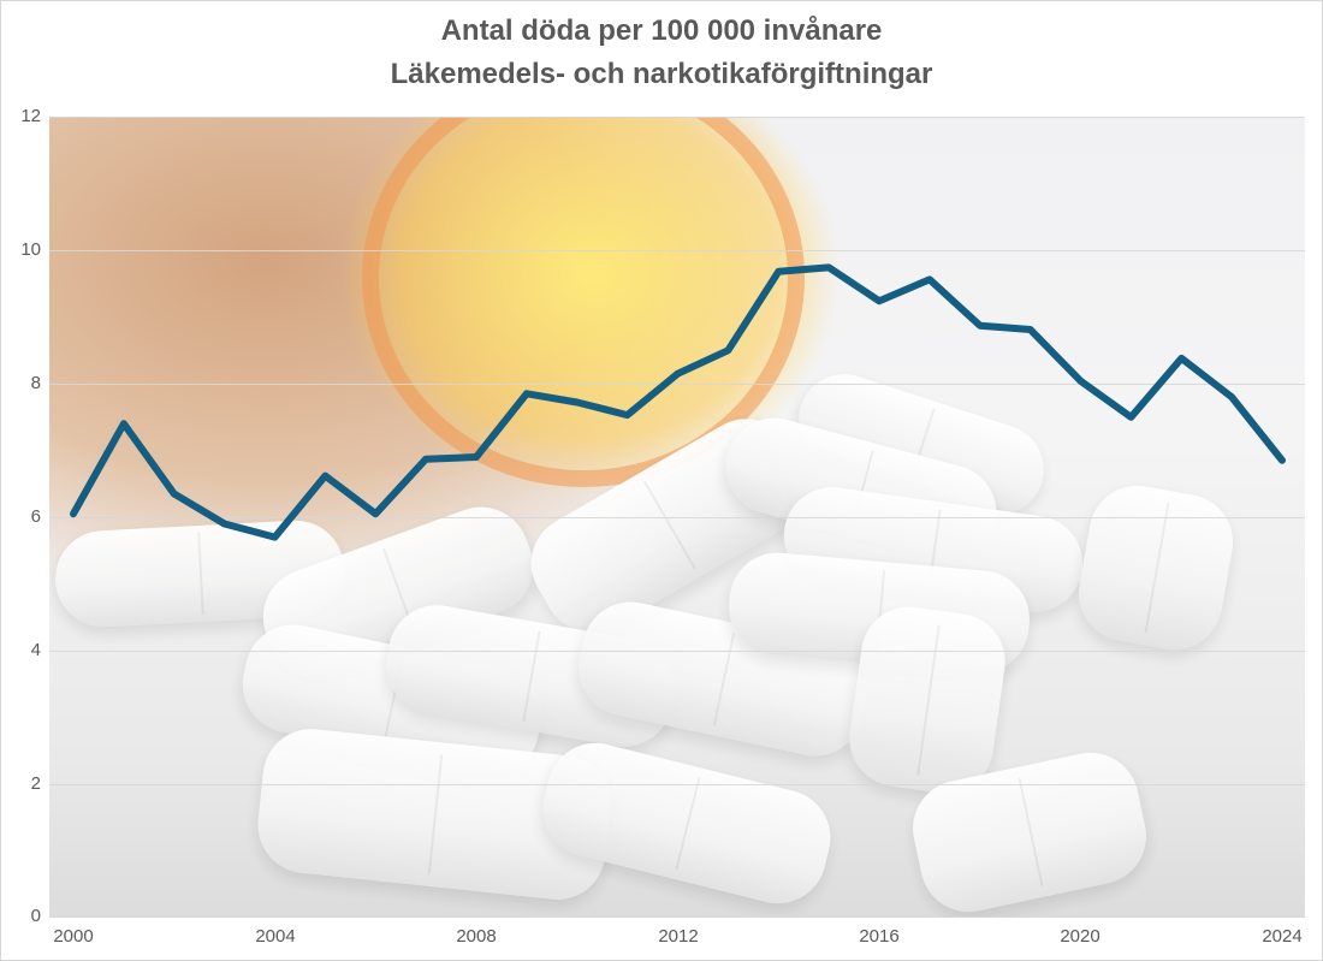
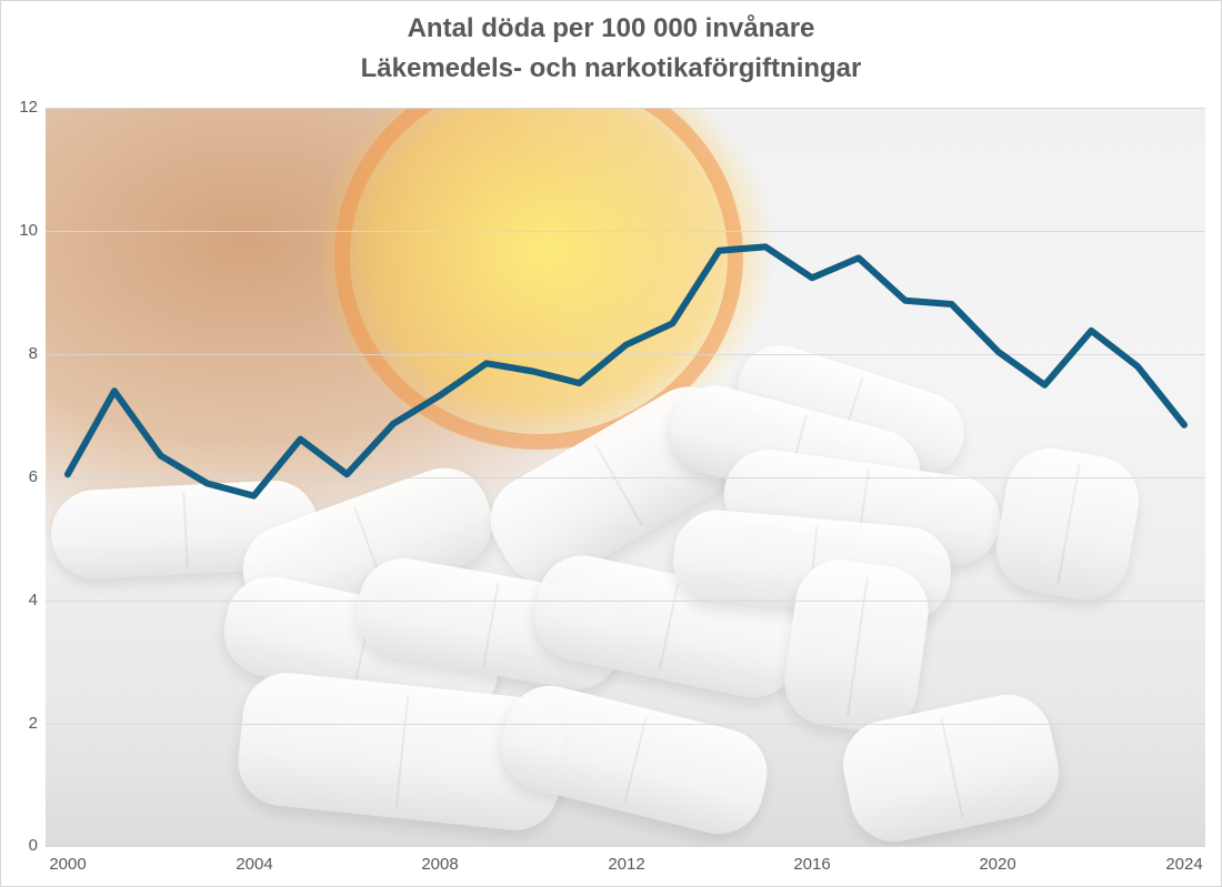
2008: 6.9 -> 7.3
